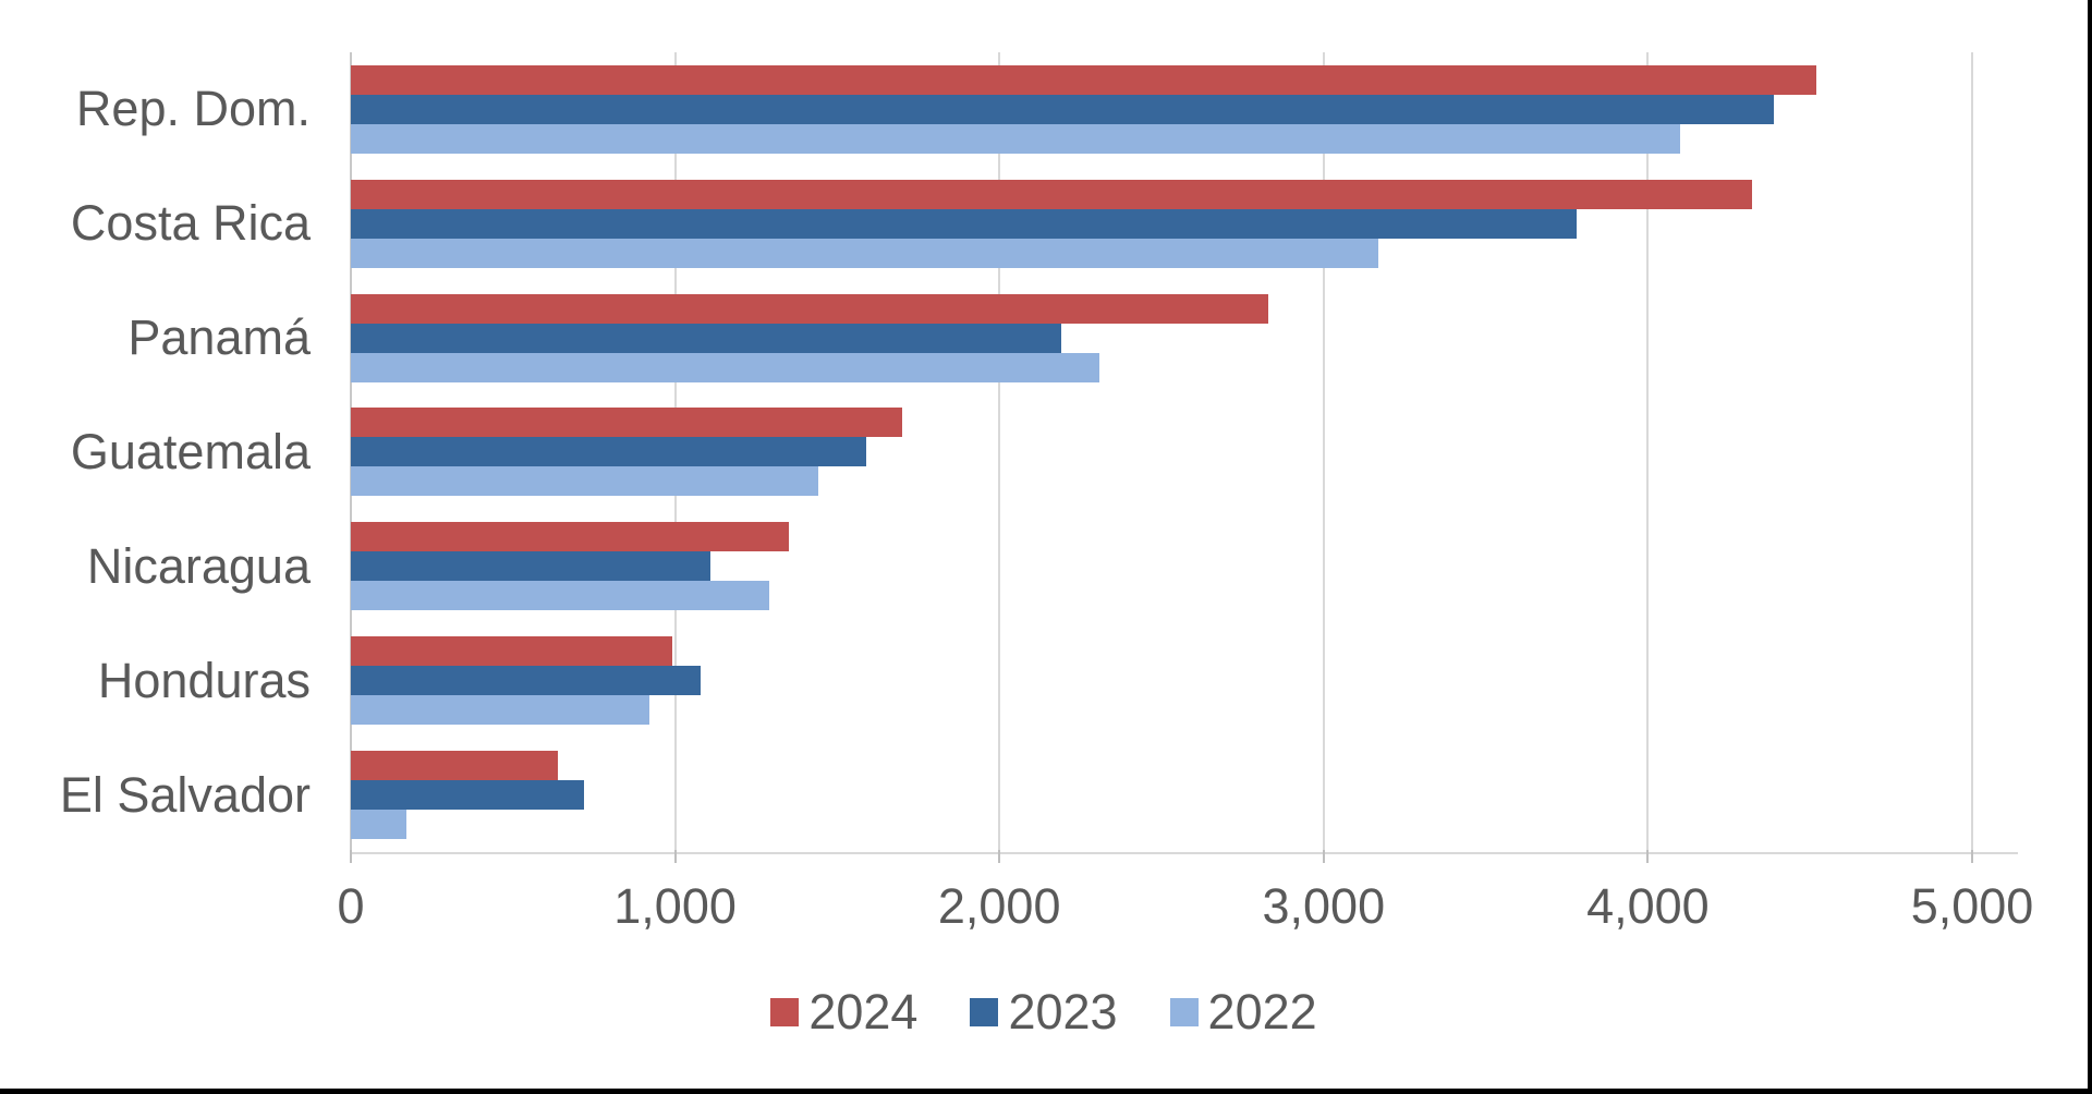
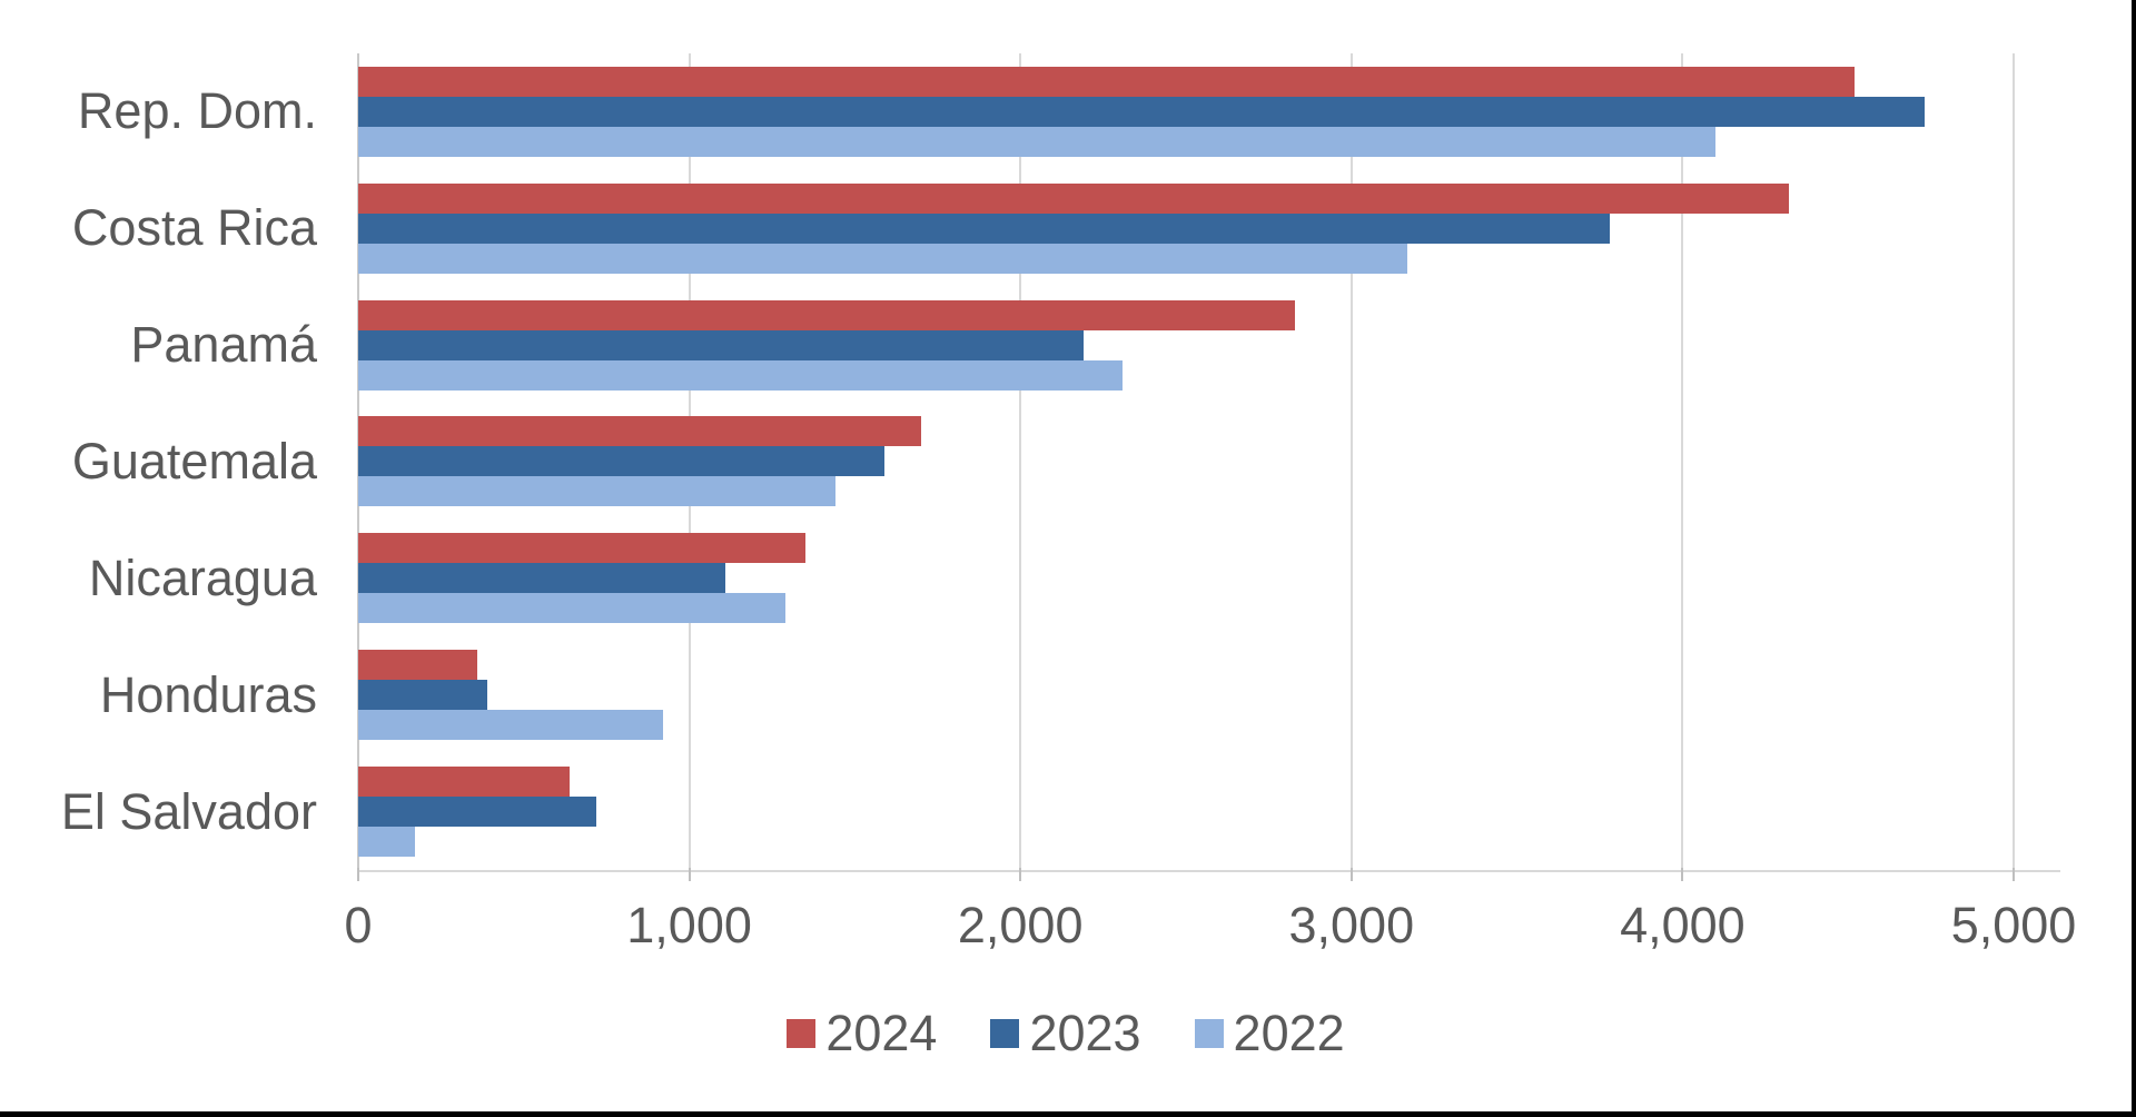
2023/Rep. Dom.: 4390 -> 4730
2024/Honduras: 990 -> 360
2023/Honduras: 1080 -> 390
